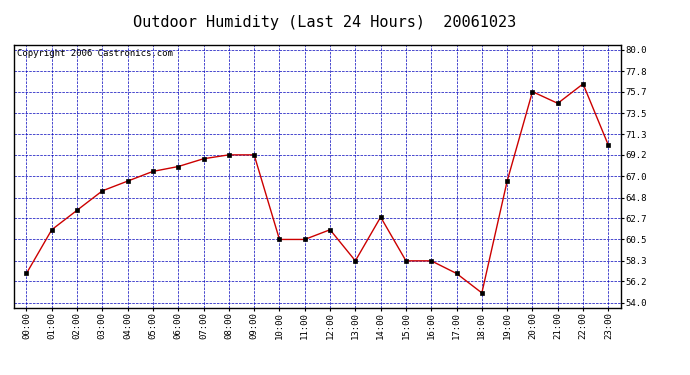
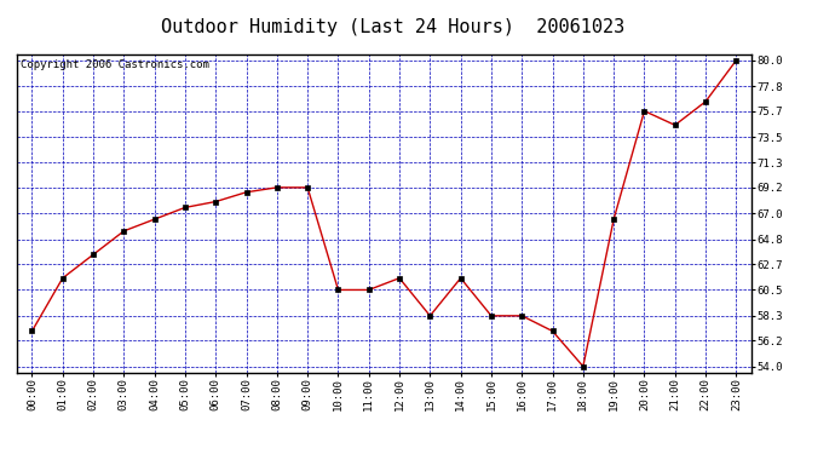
14:00: 62.8 -> 61.5
18:00: 55.0 -> 54.0
23:00: 70.2 -> 80.0
